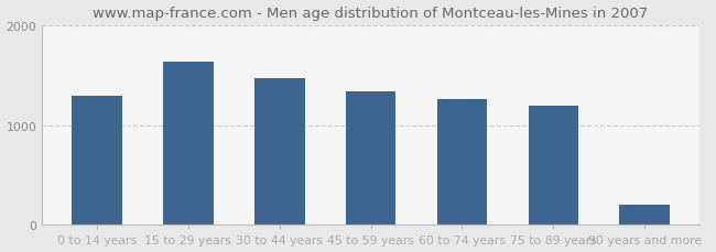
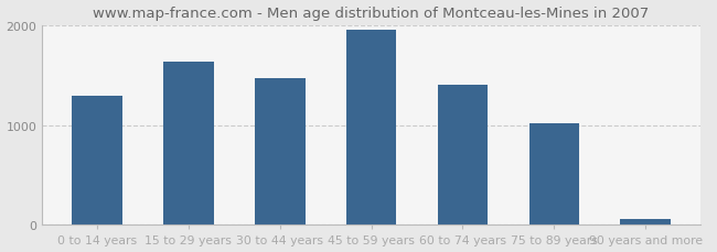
45 to 59 years: 1340 -> 1960
60 to 74 years: 1260 -> 1400
75 to 89 years: 1200 -> 1020
90 years and more: 200 -> 60
